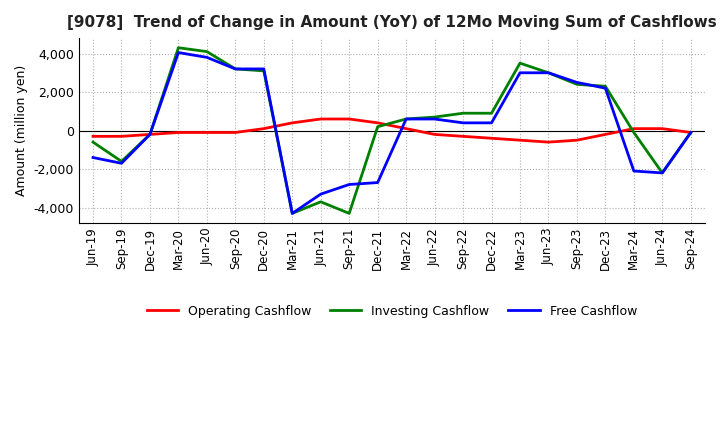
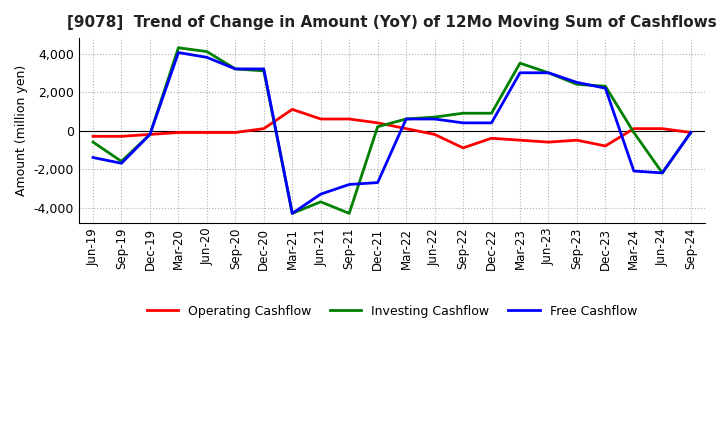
Operating Cashflow/Mar-21: 400 -> 1,100
Operating Cashflow/Sep-22: -300 -> -900
Operating Cashflow/Dec-23: -200 -> -800
